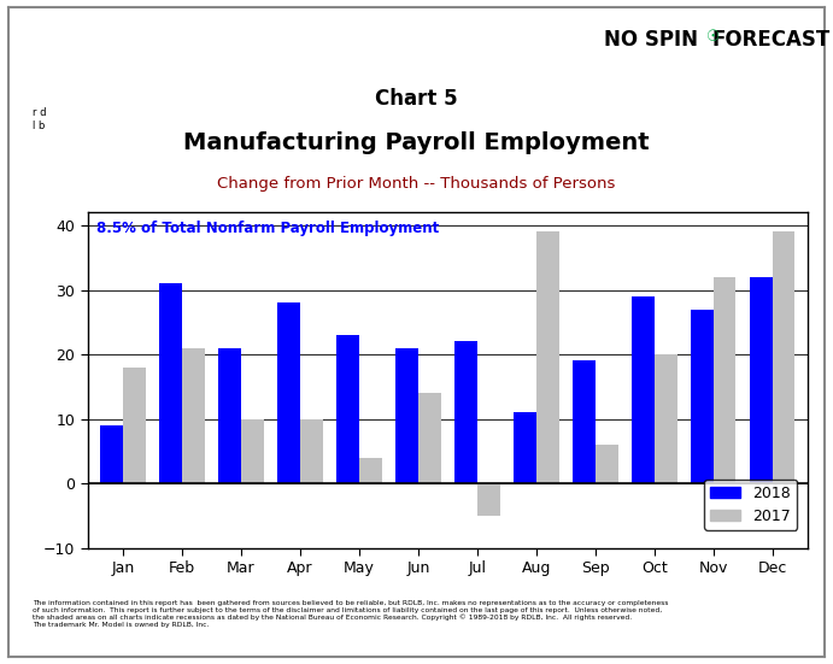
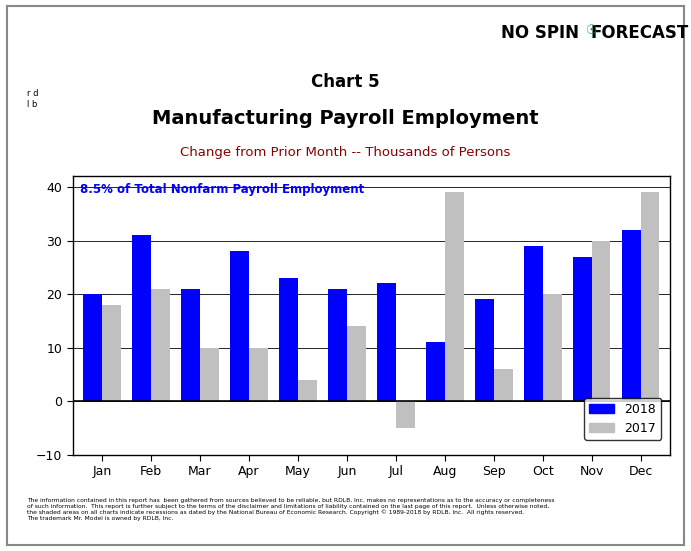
2018/Jan: 9 -> 20
2017/Nov: 32 -> 30
